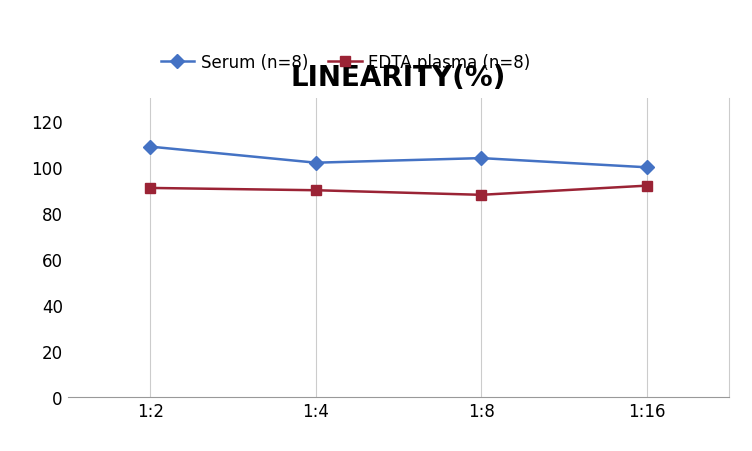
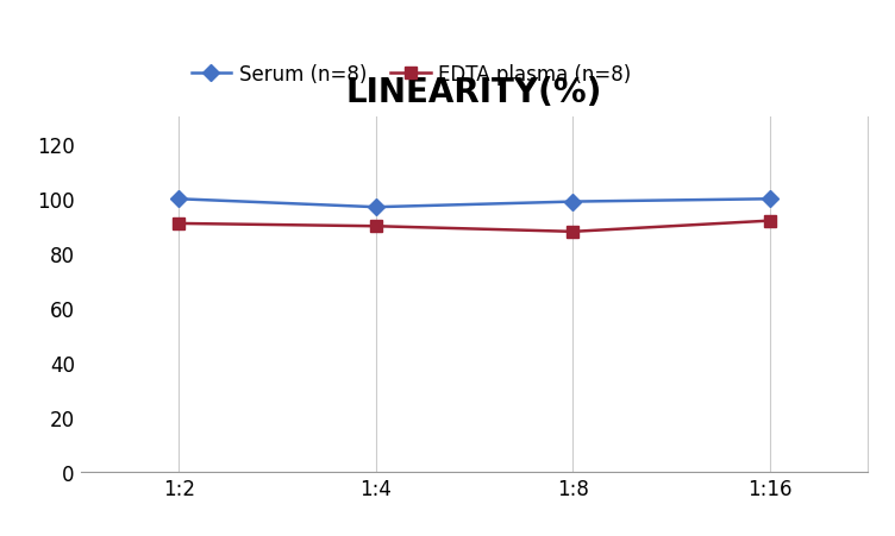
Serum (n=8)/1:2: 109 -> 100
Serum (n=8)/1:4: 102 -> 97
Serum (n=8)/1:8: 104 -> 99
